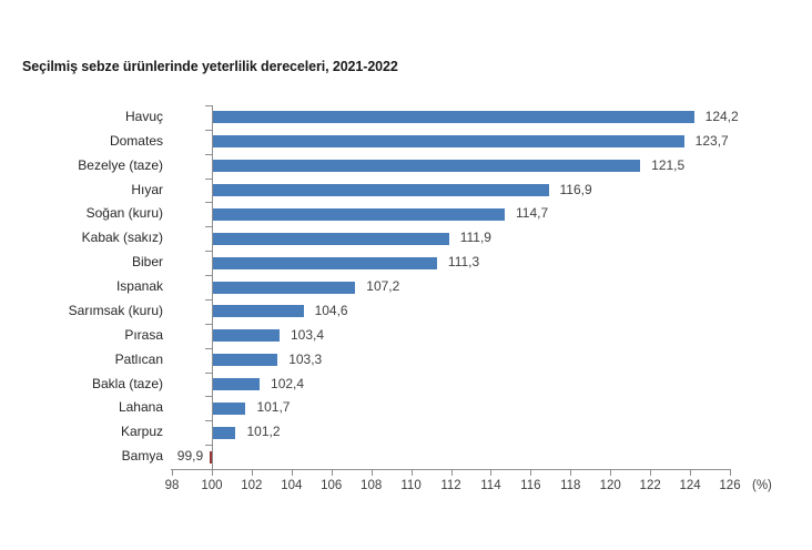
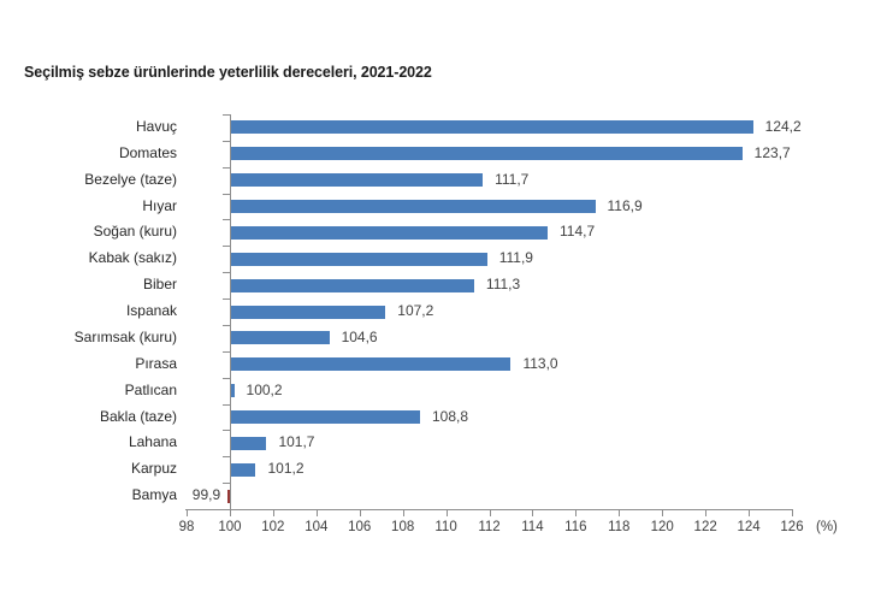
Bezelye (taze): 121,5 -> 111,7
Pırasa: 103,4 -> 113,0
Patlıcan: 103,3 -> 100,2
Bakla (taze): 102,4 -> 108,8
